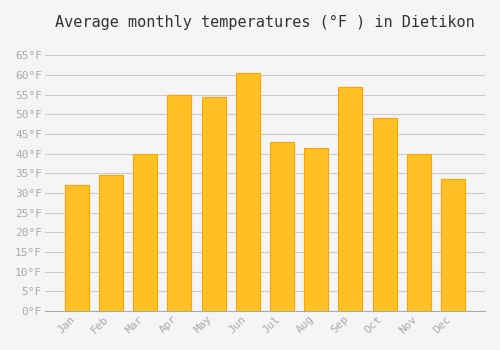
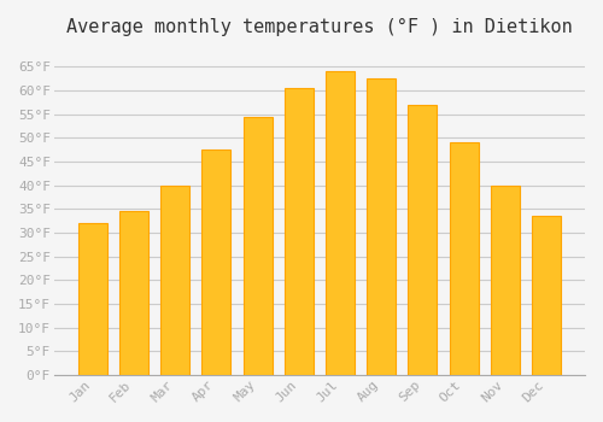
Apr: 55.0°F -> 47.5°F
Jul: 43.0°F -> 64.0°F
Aug: 41.5°F -> 62.5°F
